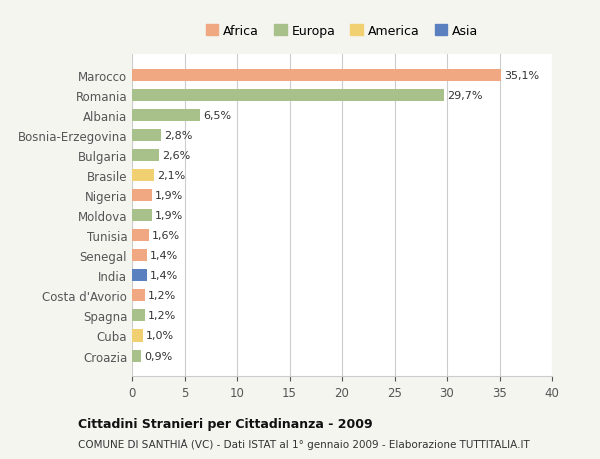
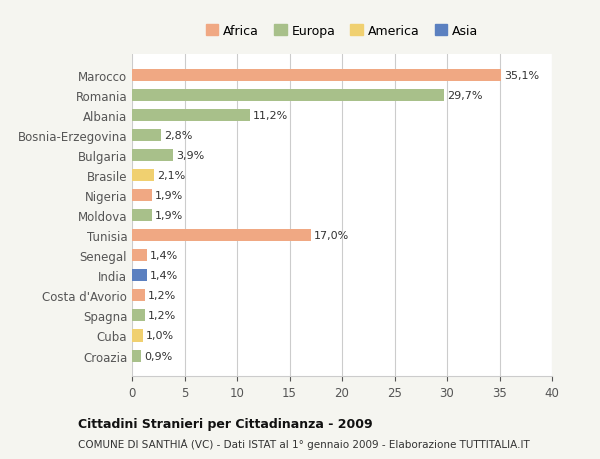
Albania: 6,5% -> 11,2%
Bulgaria: 2,6% -> 3,9%
Tunisia: 1,6% -> 17,0%
